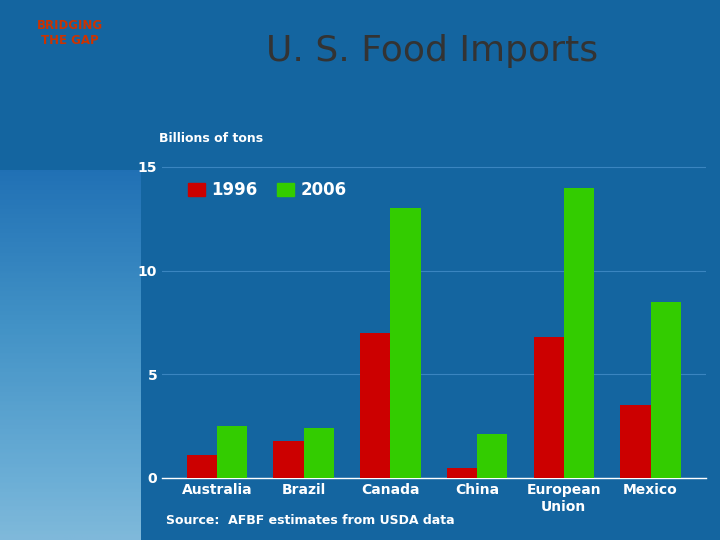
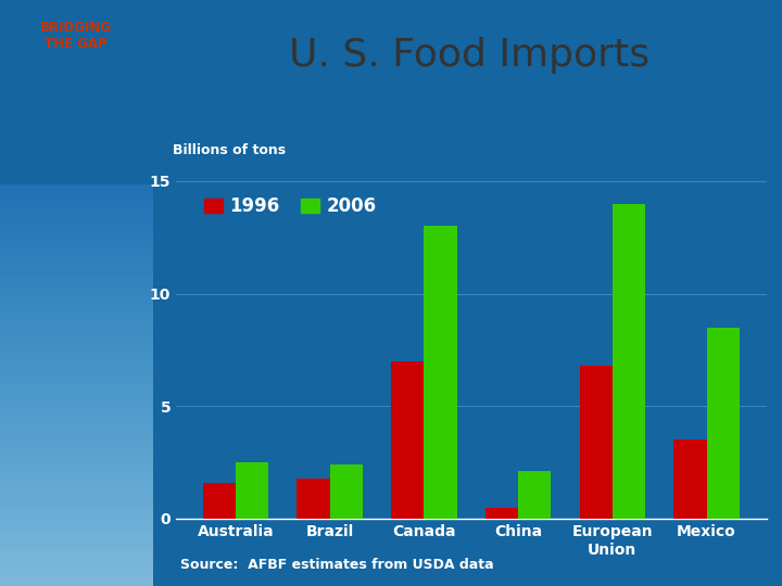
1996/Australia: 1.1 -> 1.6
